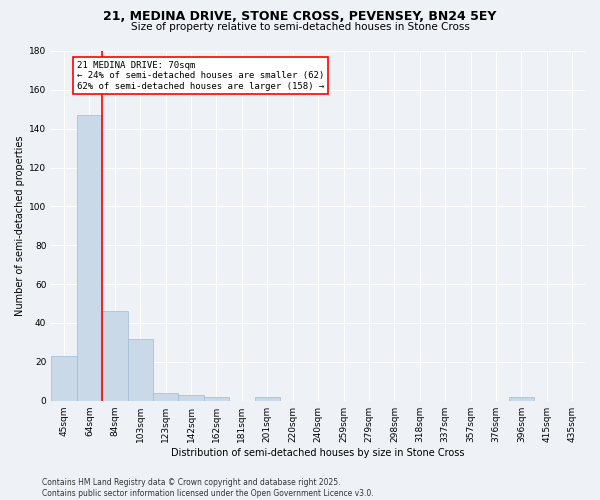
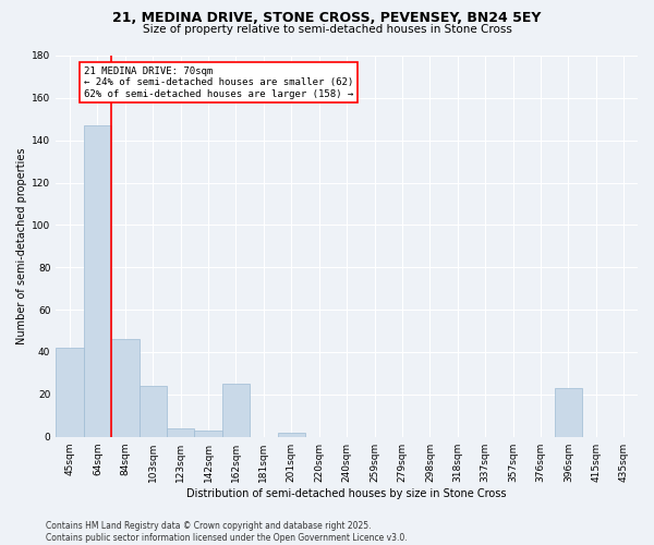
45sqm: 23 -> 42
103sqm: 32 -> 24
162sqm: 2 -> 25
396sqm: 2 -> 23
